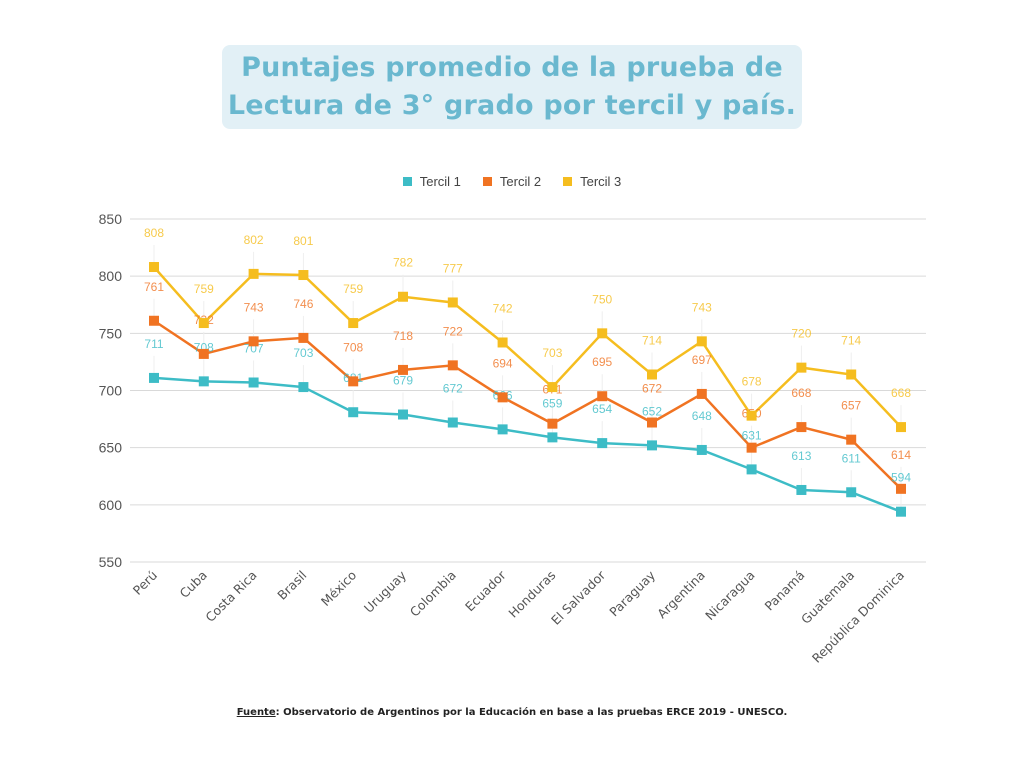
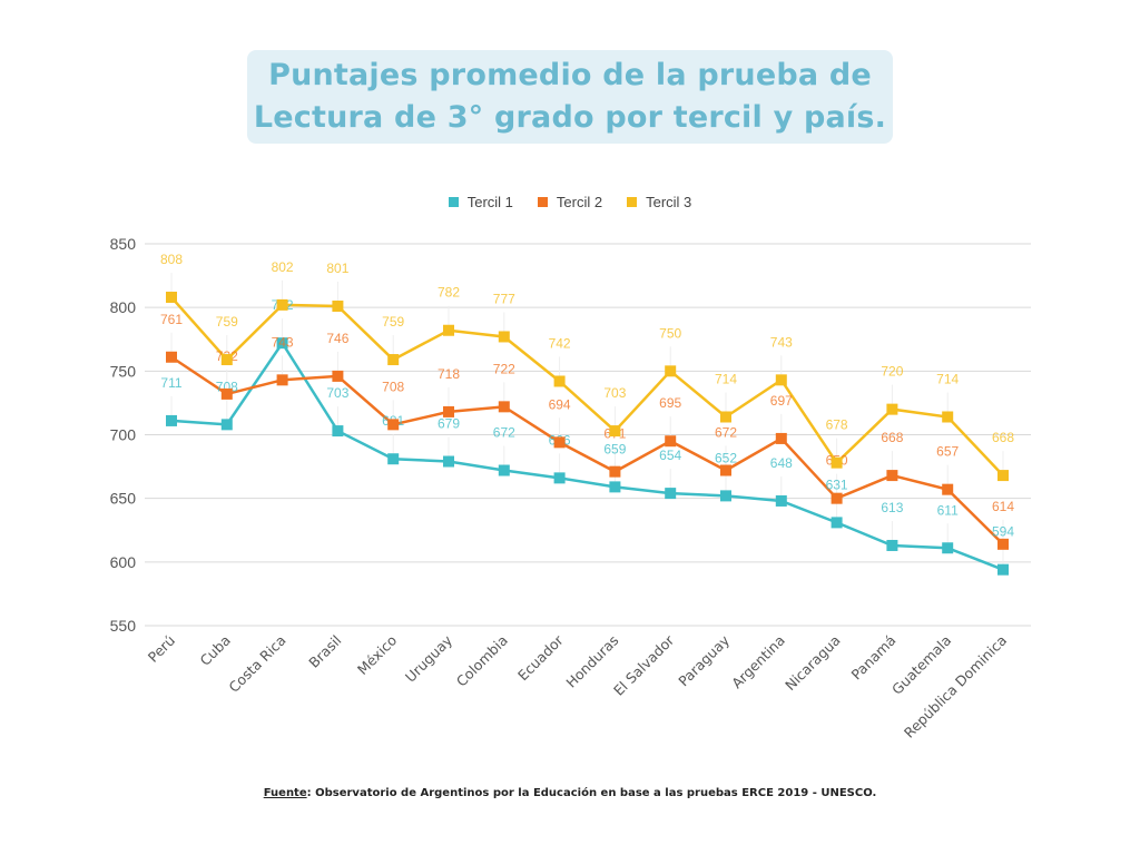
Tercil 1/Costa Rica: 707 -> 772
